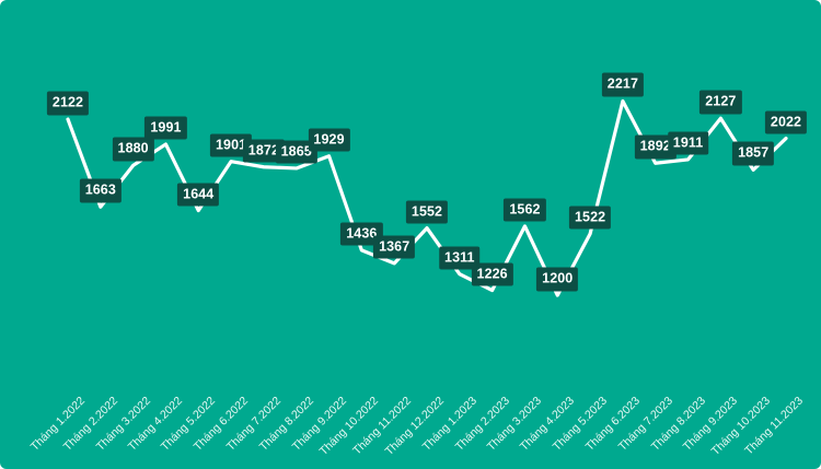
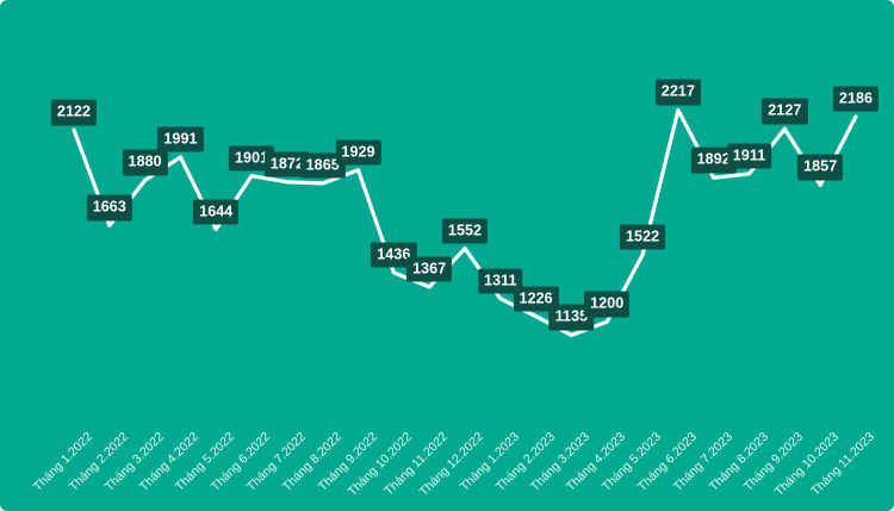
Tháng 3.2023: 1562 -> 1135
Tháng 11.2023: 2022 -> 2186
